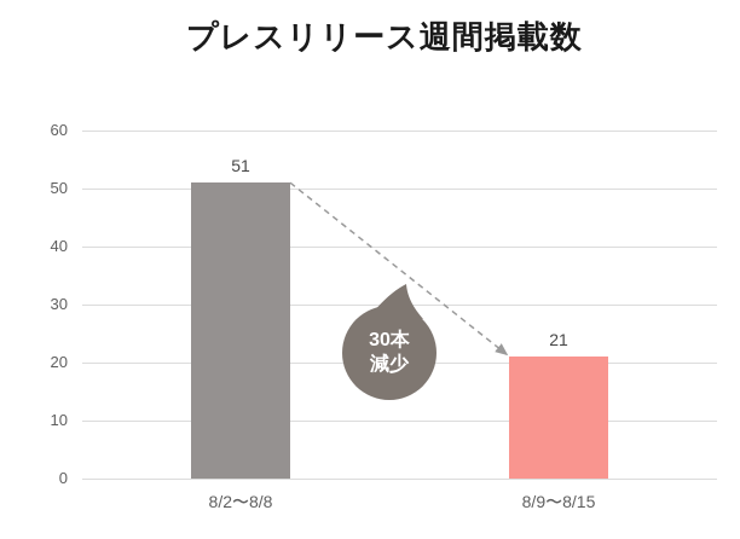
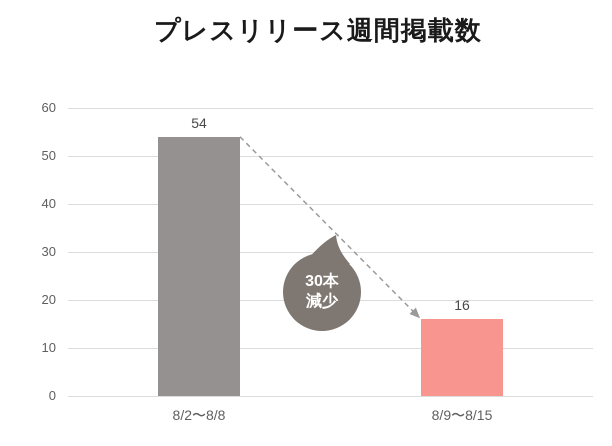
8/2〜8/8: 51 -> 54
8/9〜8/15: 21 -> 16
